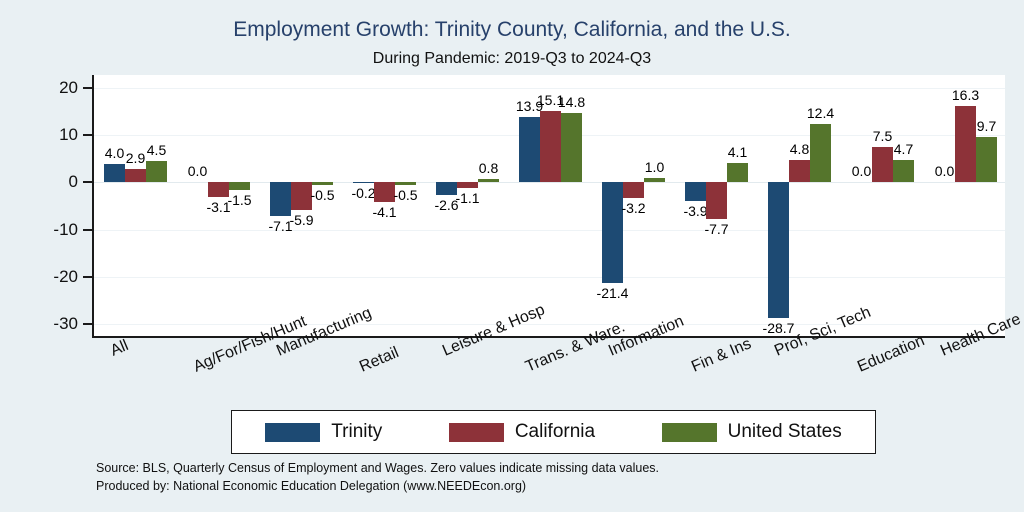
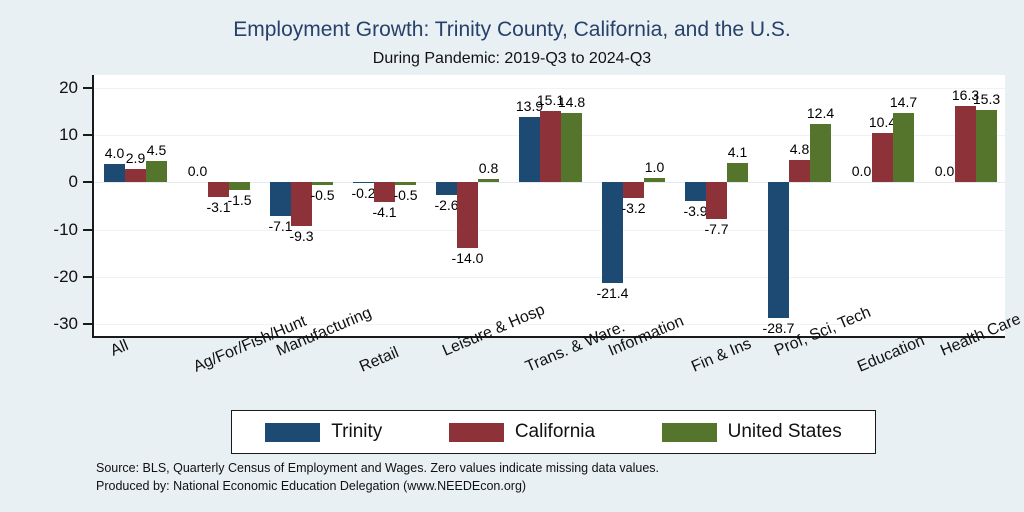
California/Manufacturing: -5.9 -> -9.3
California/Leisure & Hosp: -1.1 -> -14.0
California/Education: 7.5 -> 10.4
United States/Education: 4.7 -> 14.7
United States/Health Care: 9.7 -> 15.3
